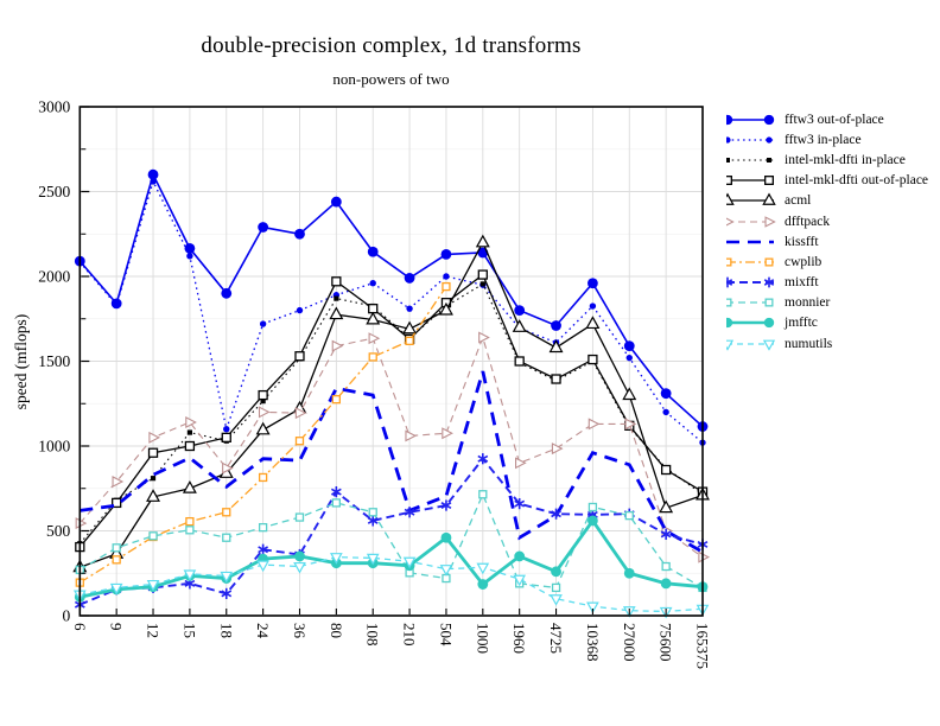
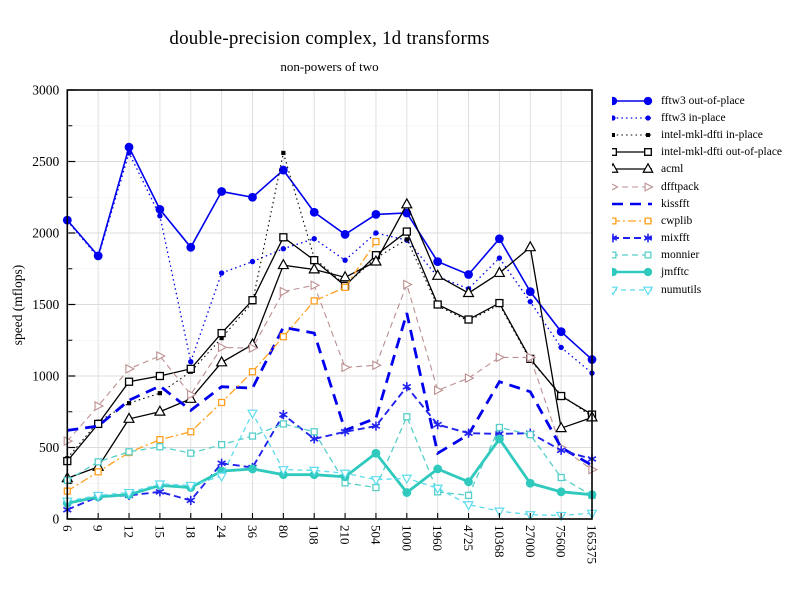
intel-mkl-dfti in-place/15: 1080 -> 880
numutils/36: 290 -> 740
intel-mkl-dfti in-place/80: 1870 -> 2560
acml/27000: 1300 -> 1900
